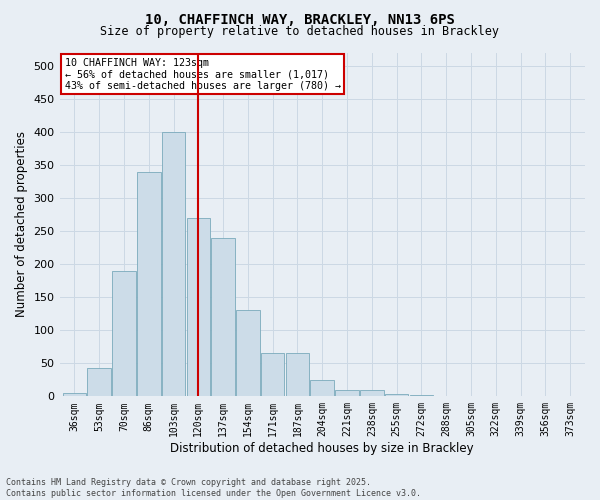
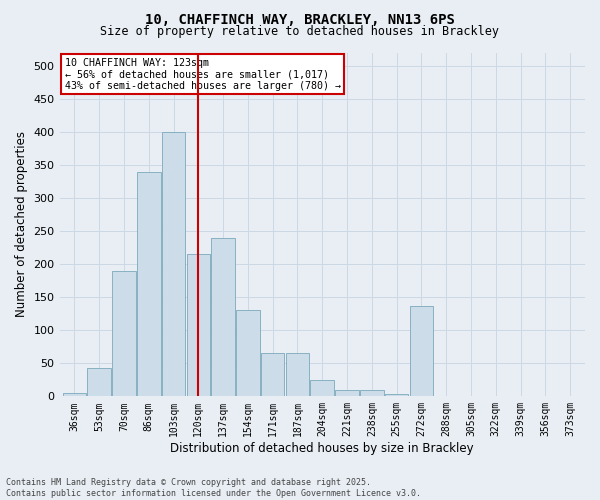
120sqm: 270 -> 216
272sqm: 2 -> 136
